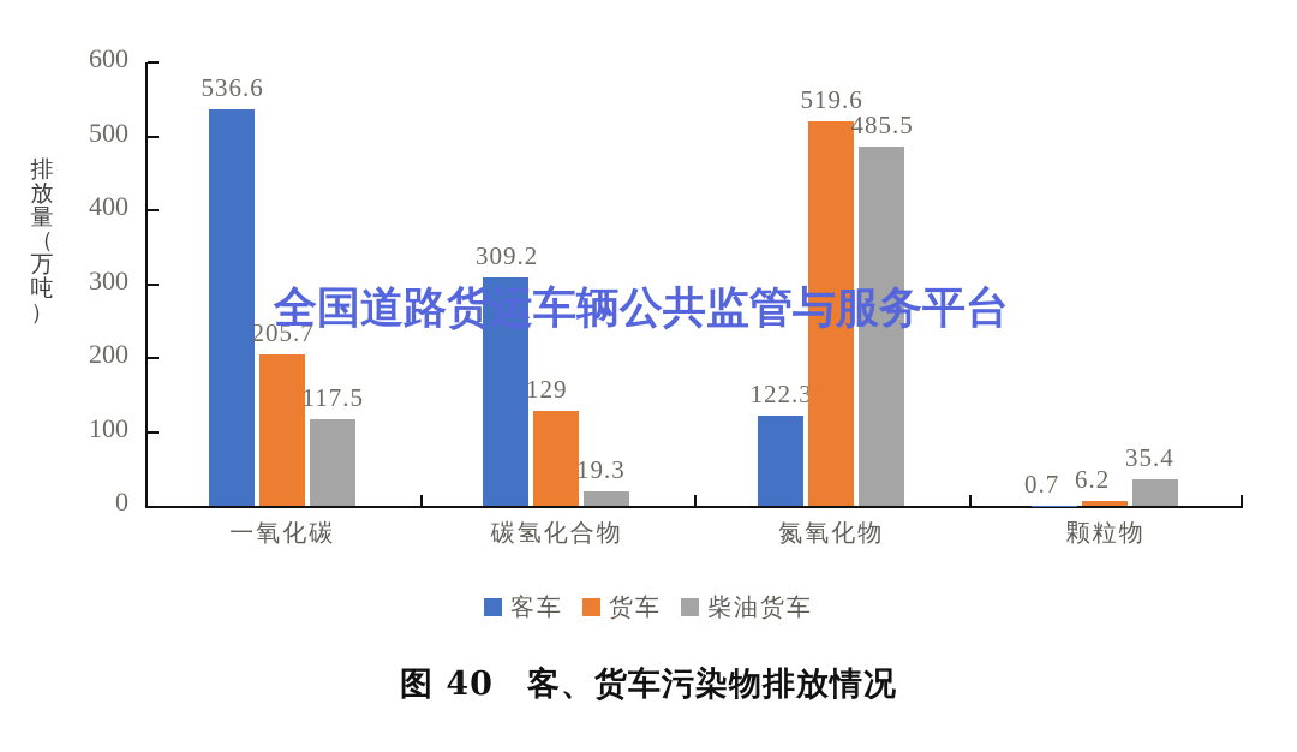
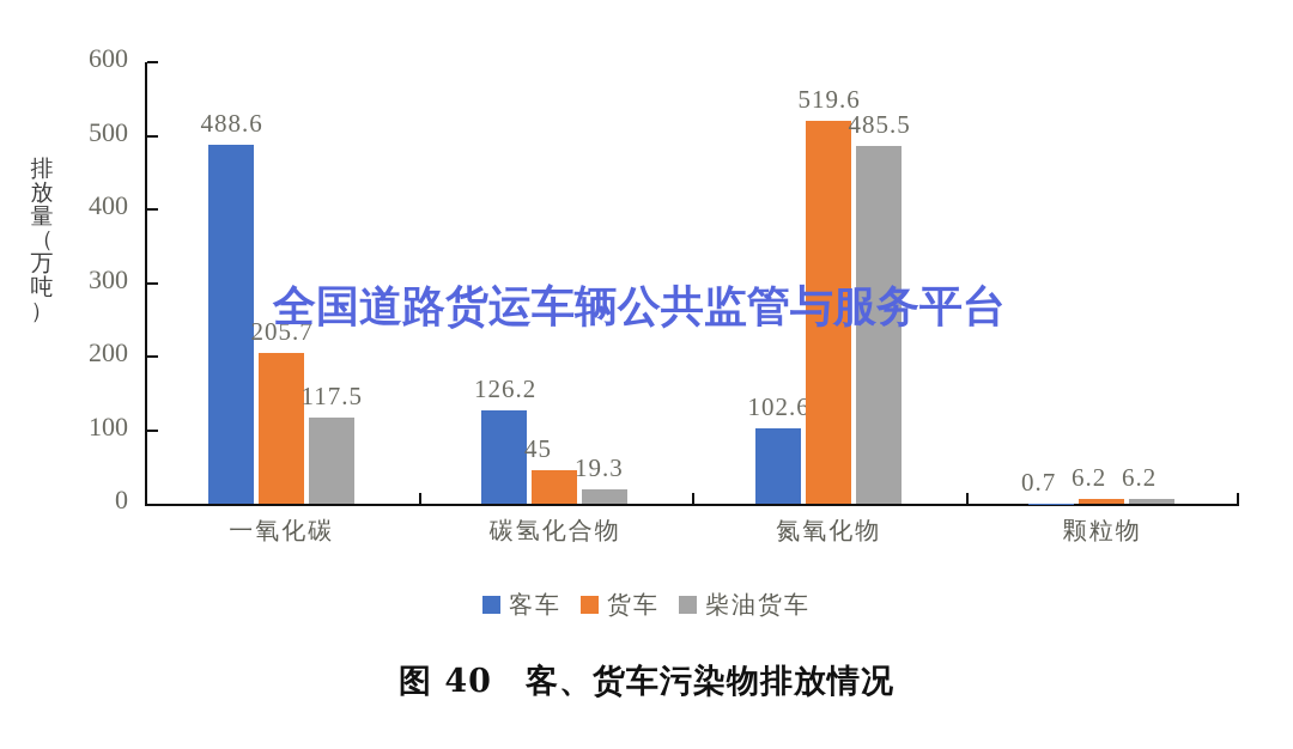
客车/一氧化碳: 536.6 -> 488.6
客车/碳氢化合物: 309.2 -> 126.2
货车/碳氢化合物: 129 -> 45
客车/氮氧化物: 122.3 -> 102.6
柴油货车/颗粒物: 35.4 -> 6.2
